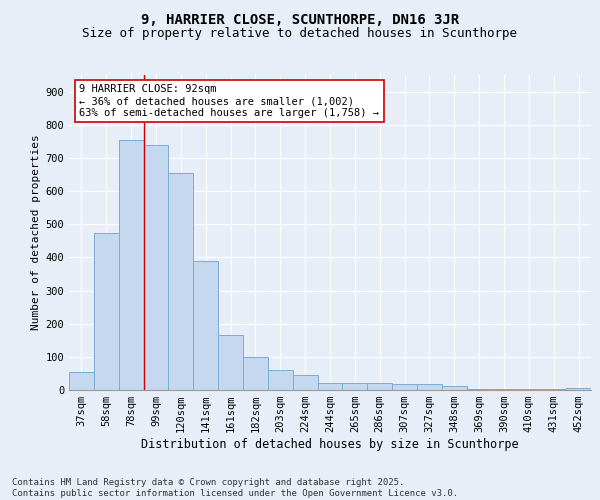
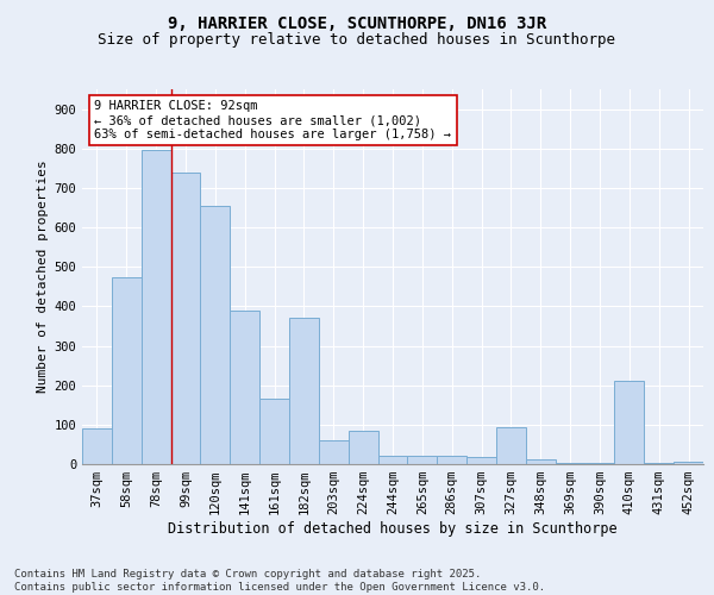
37sqm: 55 -> 90
78sqm: 755 -> 795
182sqm: 100 -> 370
224sqm: 45 -> 85
327sqm: 17 -> 95
410sqm: 2 -> 210
